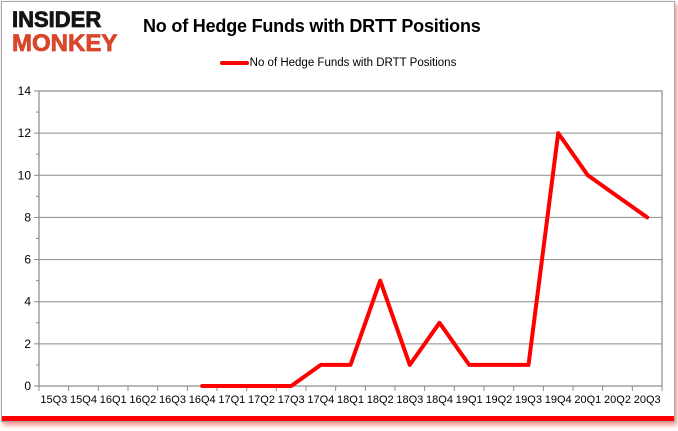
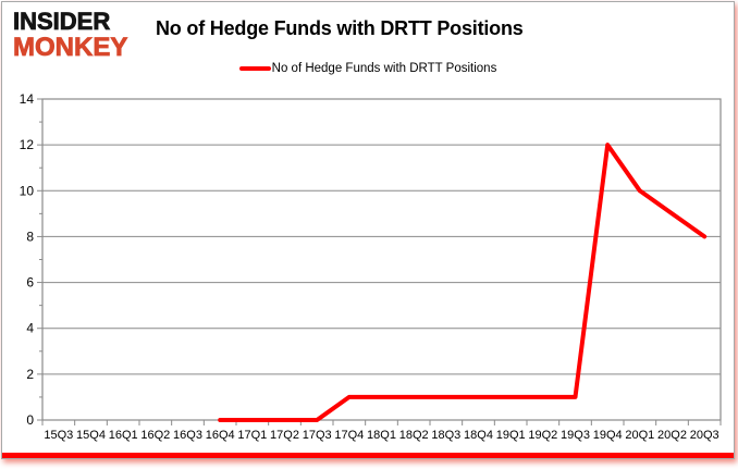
18Q2: 5 -> 1
18Q4: 3 -> 1
